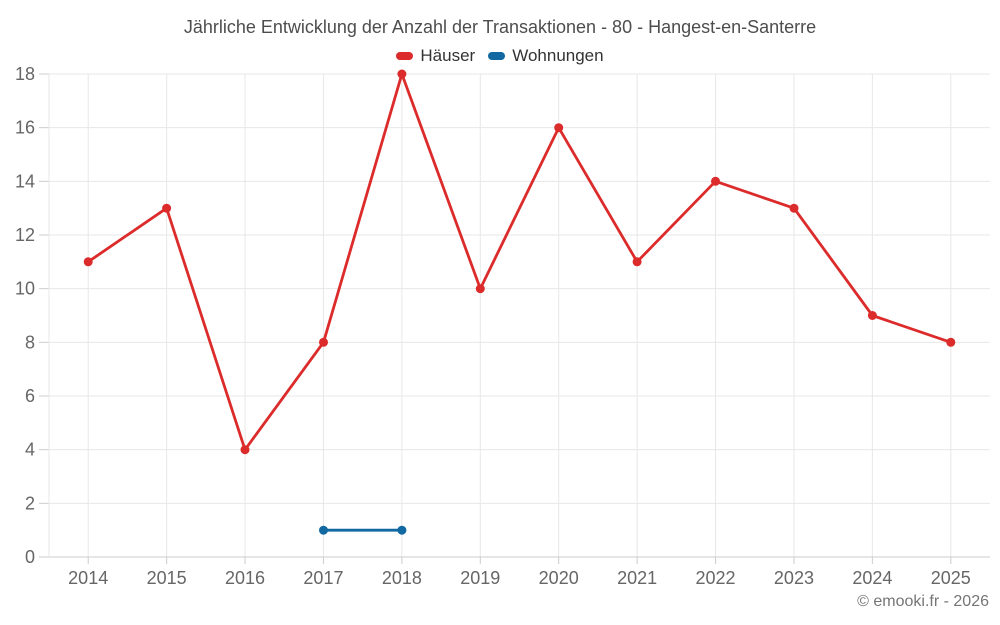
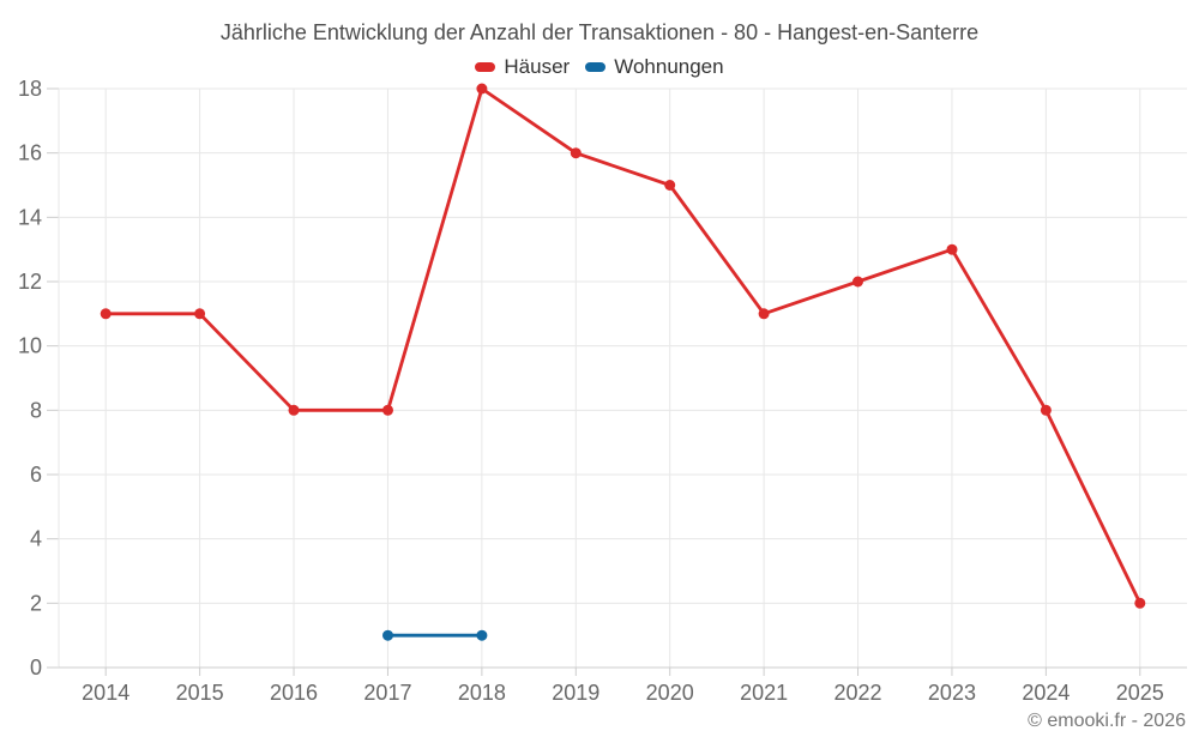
Häuser/2015: 13 -> 11
Häuser/2016: 4 -> 8
Häuser/2019: 10 -> 16
Häuser/2020: 16 -> 15
Häuser/2022: 14 -> 12
Häuser/2024: 9 -> 8
Häuser/2025: 8 -> 2
